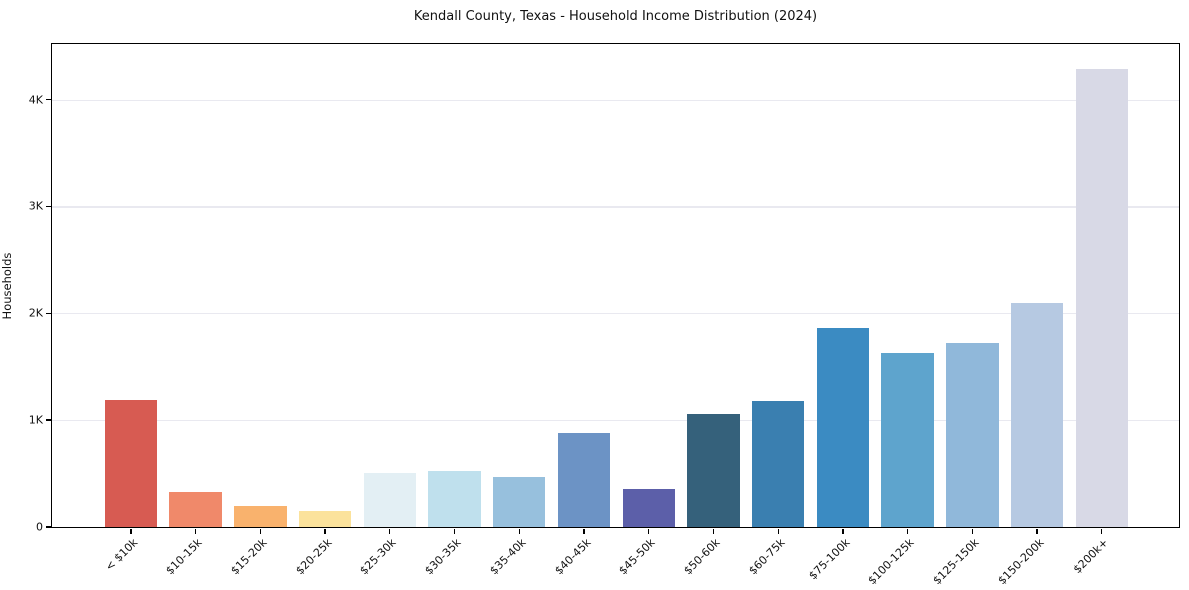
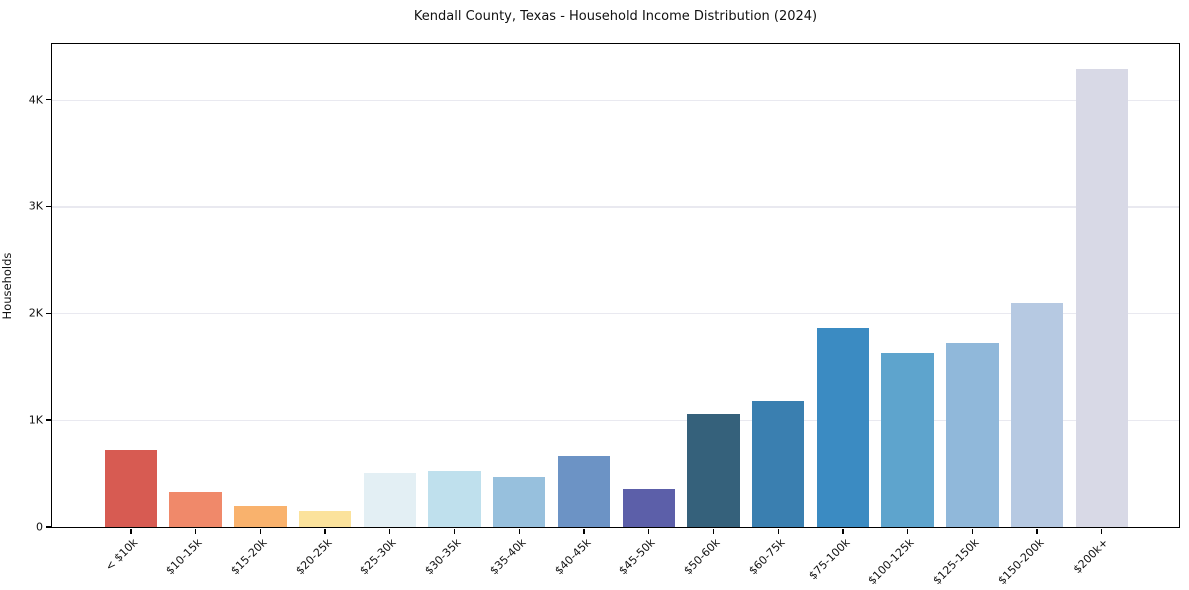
< $10k: 1.19K -> 0.72K
$40-45k: 0.88K -> 0.66K
